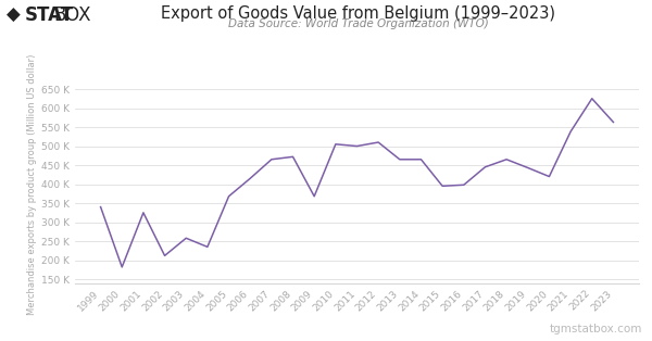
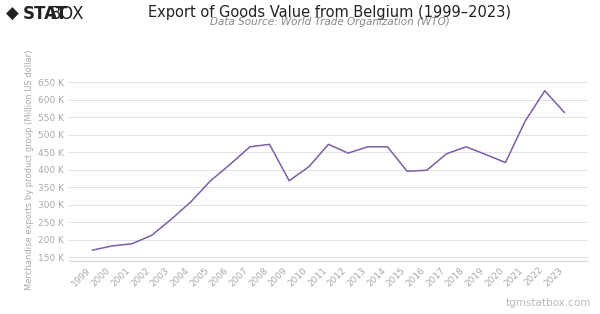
1999: 340 K -> 170 K
2001: 325 K -> 188 K
2004: 235 K -> 308 K
2010: 505 K -> 408 K
2011: 500 K -> 472 K
2012: 510 K -> 447 K
